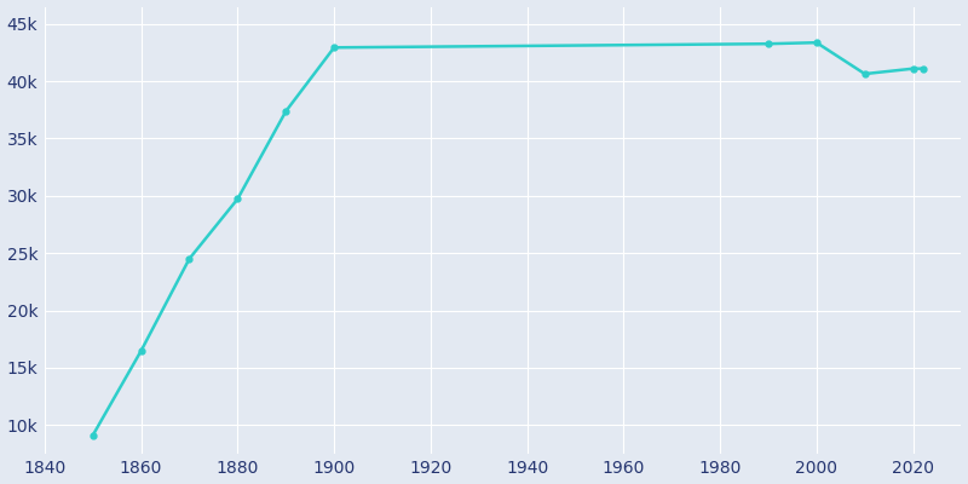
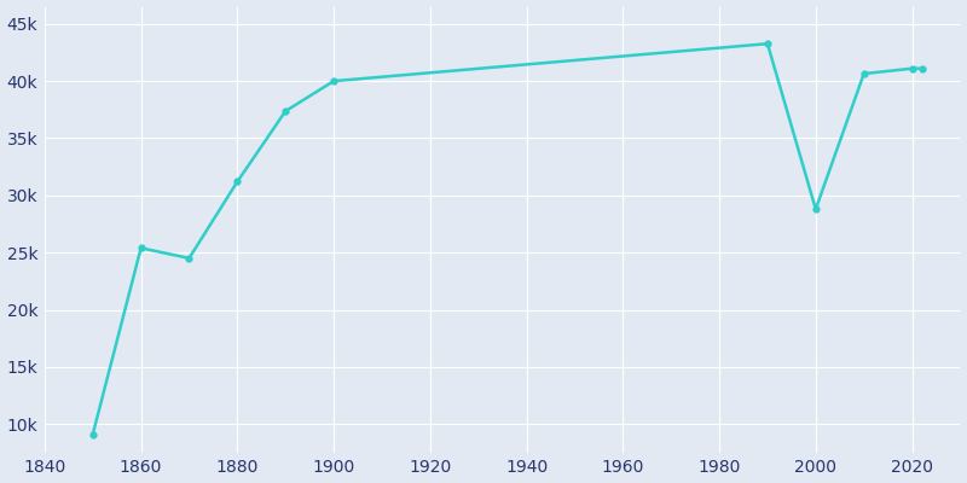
1860: 16.5k -> 25.4k
1880: 29.7k -> 31.2k
1900: 42.9k -> 40.0k
2000: 43.4k -> 28.8k
